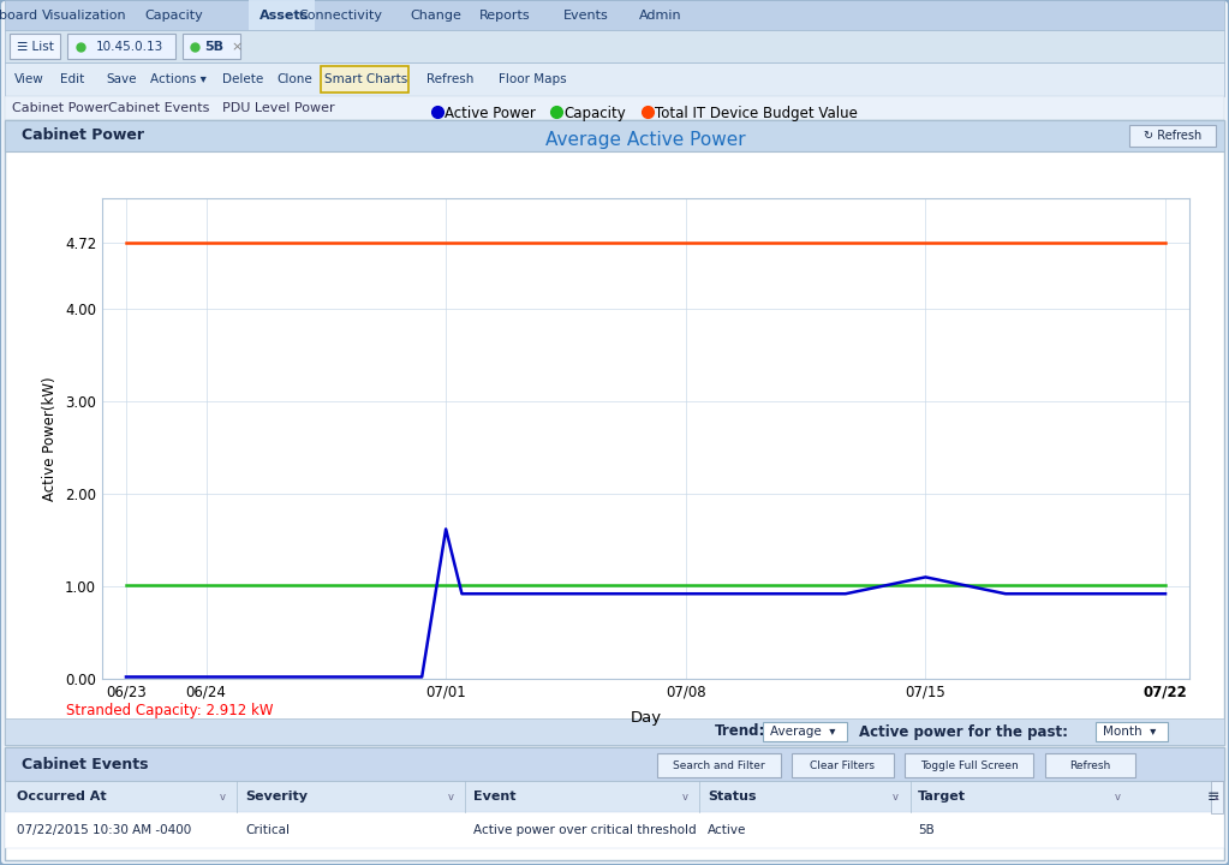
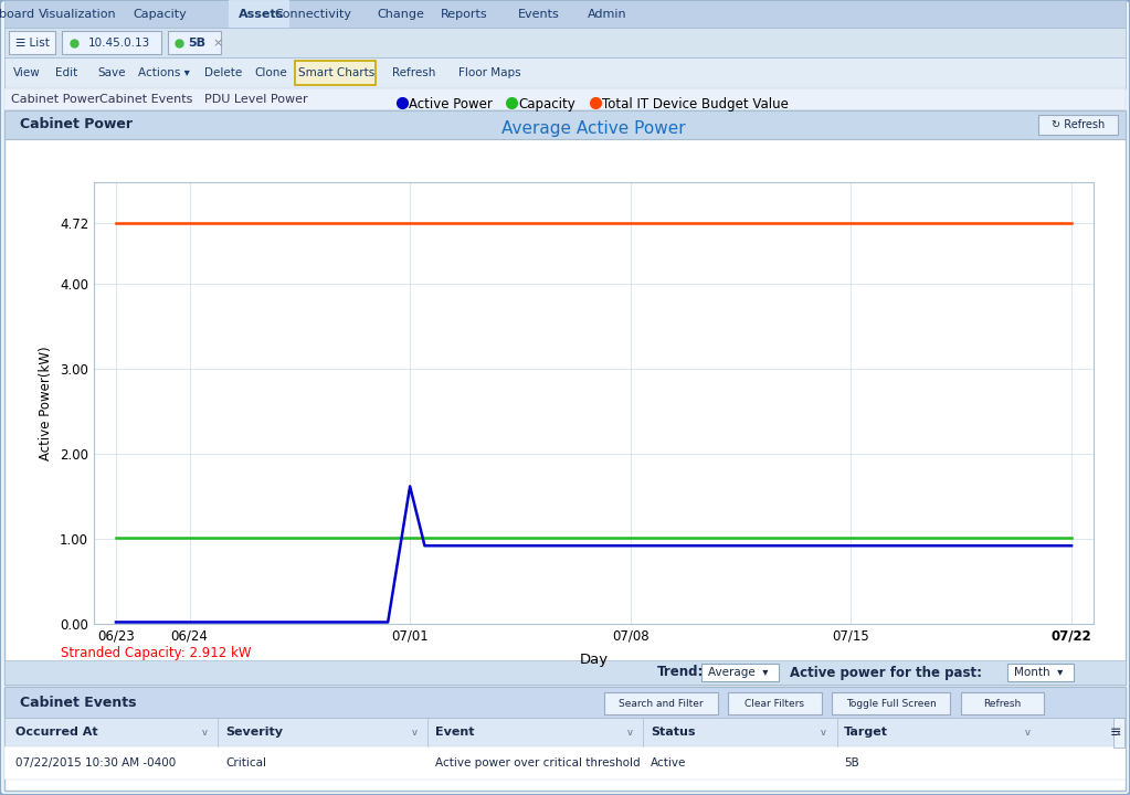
07/15: 1.10 -> 0.92
